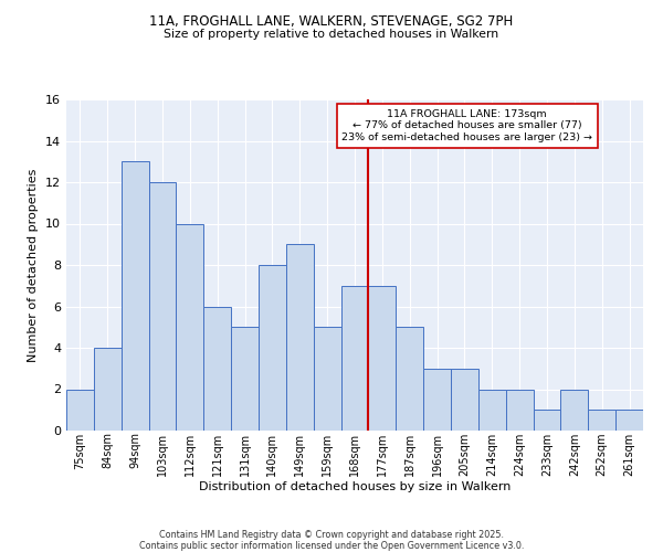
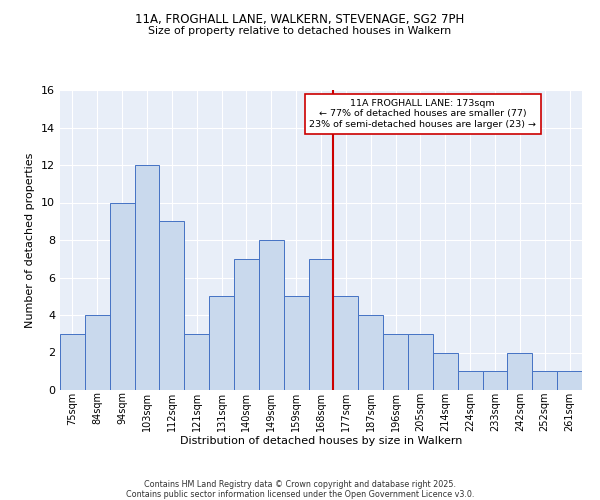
75sqm: 2 -> 3
94sqm: 13 -> 10
112sqm: 10 -> 9
121sqm: 6 -> 3
140sqm: 8 -> 7
149sqm: 9 -> 8
177sqm: 7 -> 5
187sqm: 5 -> 4
224sqm: 2 -> 1
